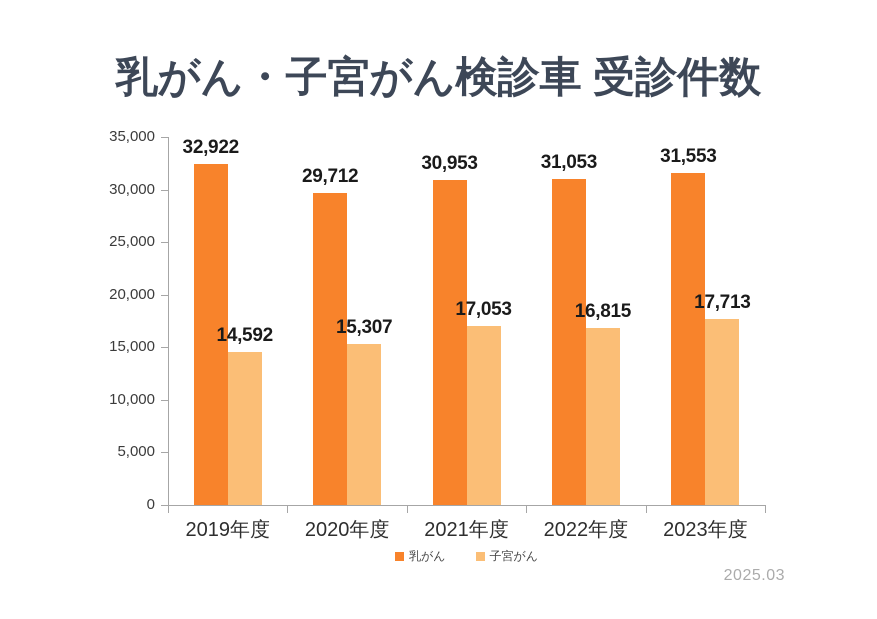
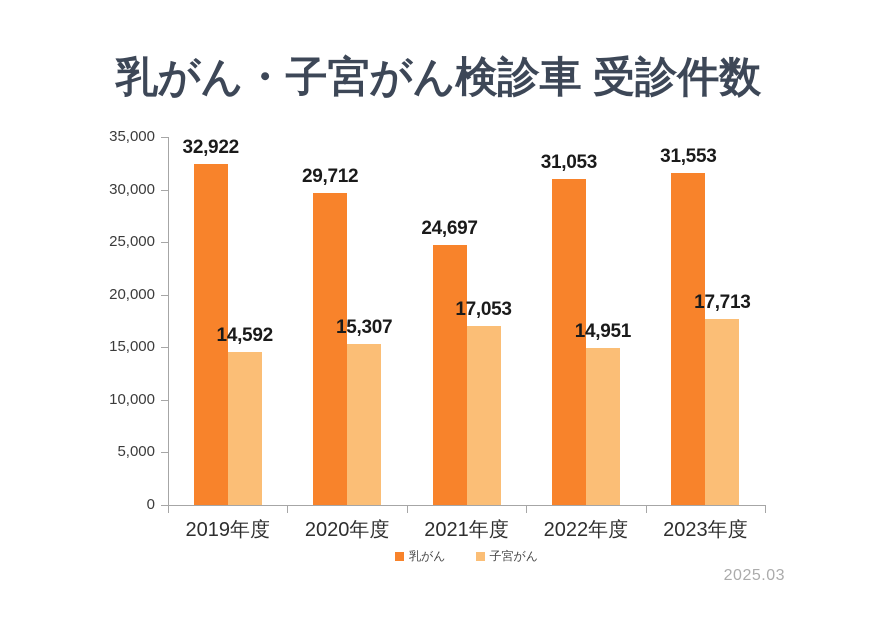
乳がん/2021年度: 30,953 -> 24,697
子宮がん/2022年度: 16,815 -> 14,951
